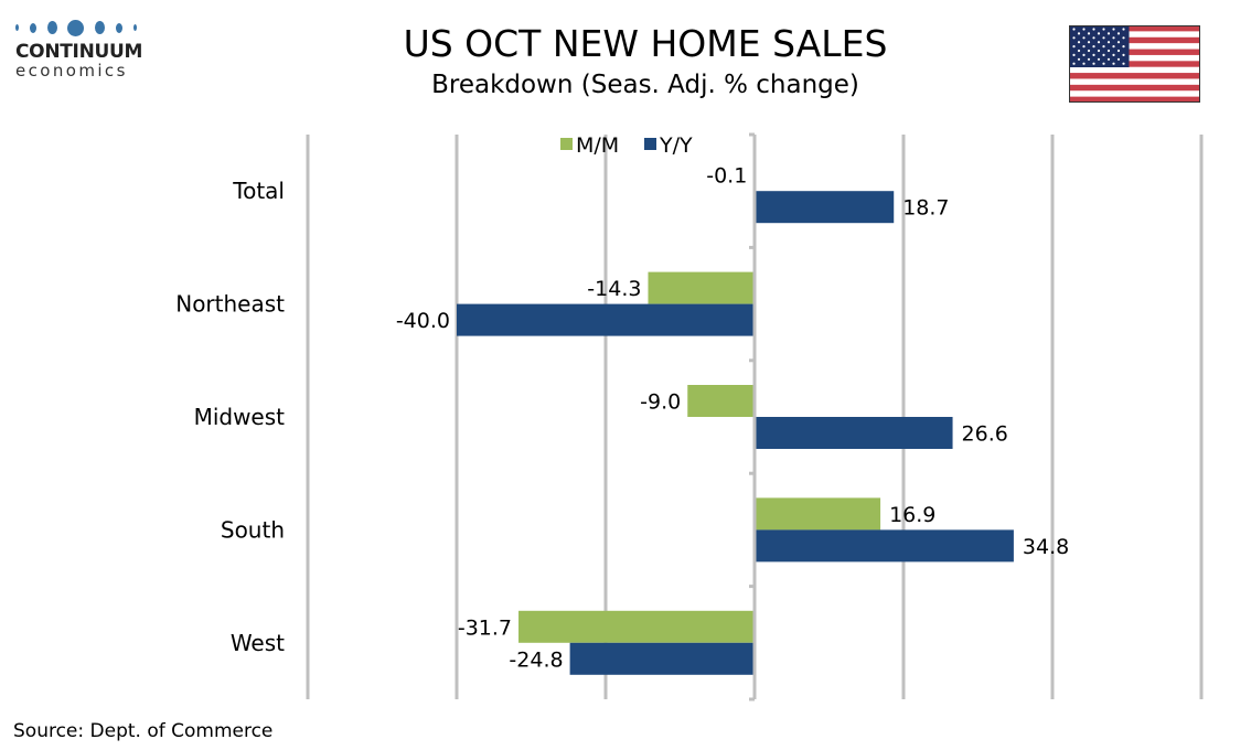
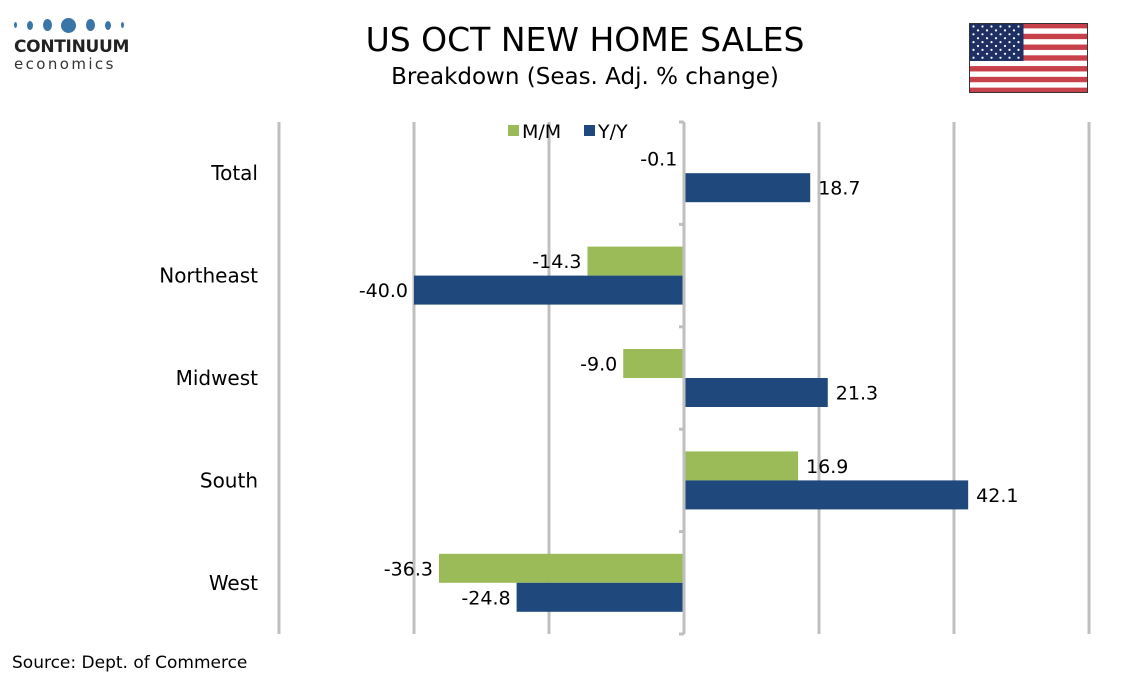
Y/Y/Midwest: 26.6 -> 21.3
Y/Y/South: 34.8 -> 42.1
M/M/West: -31.7 -> -36.3
